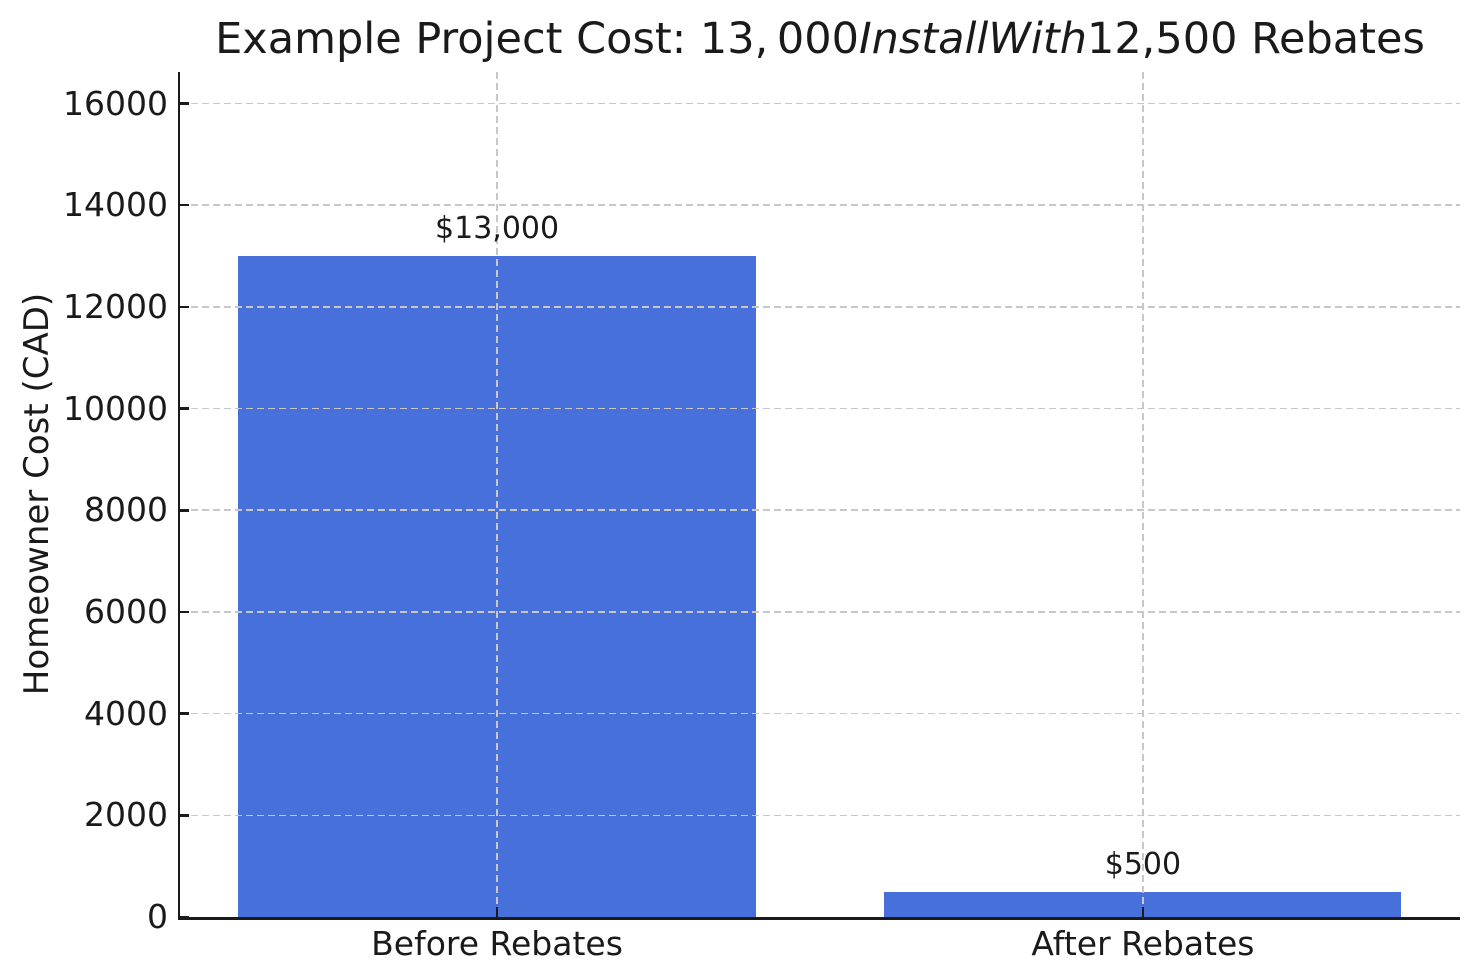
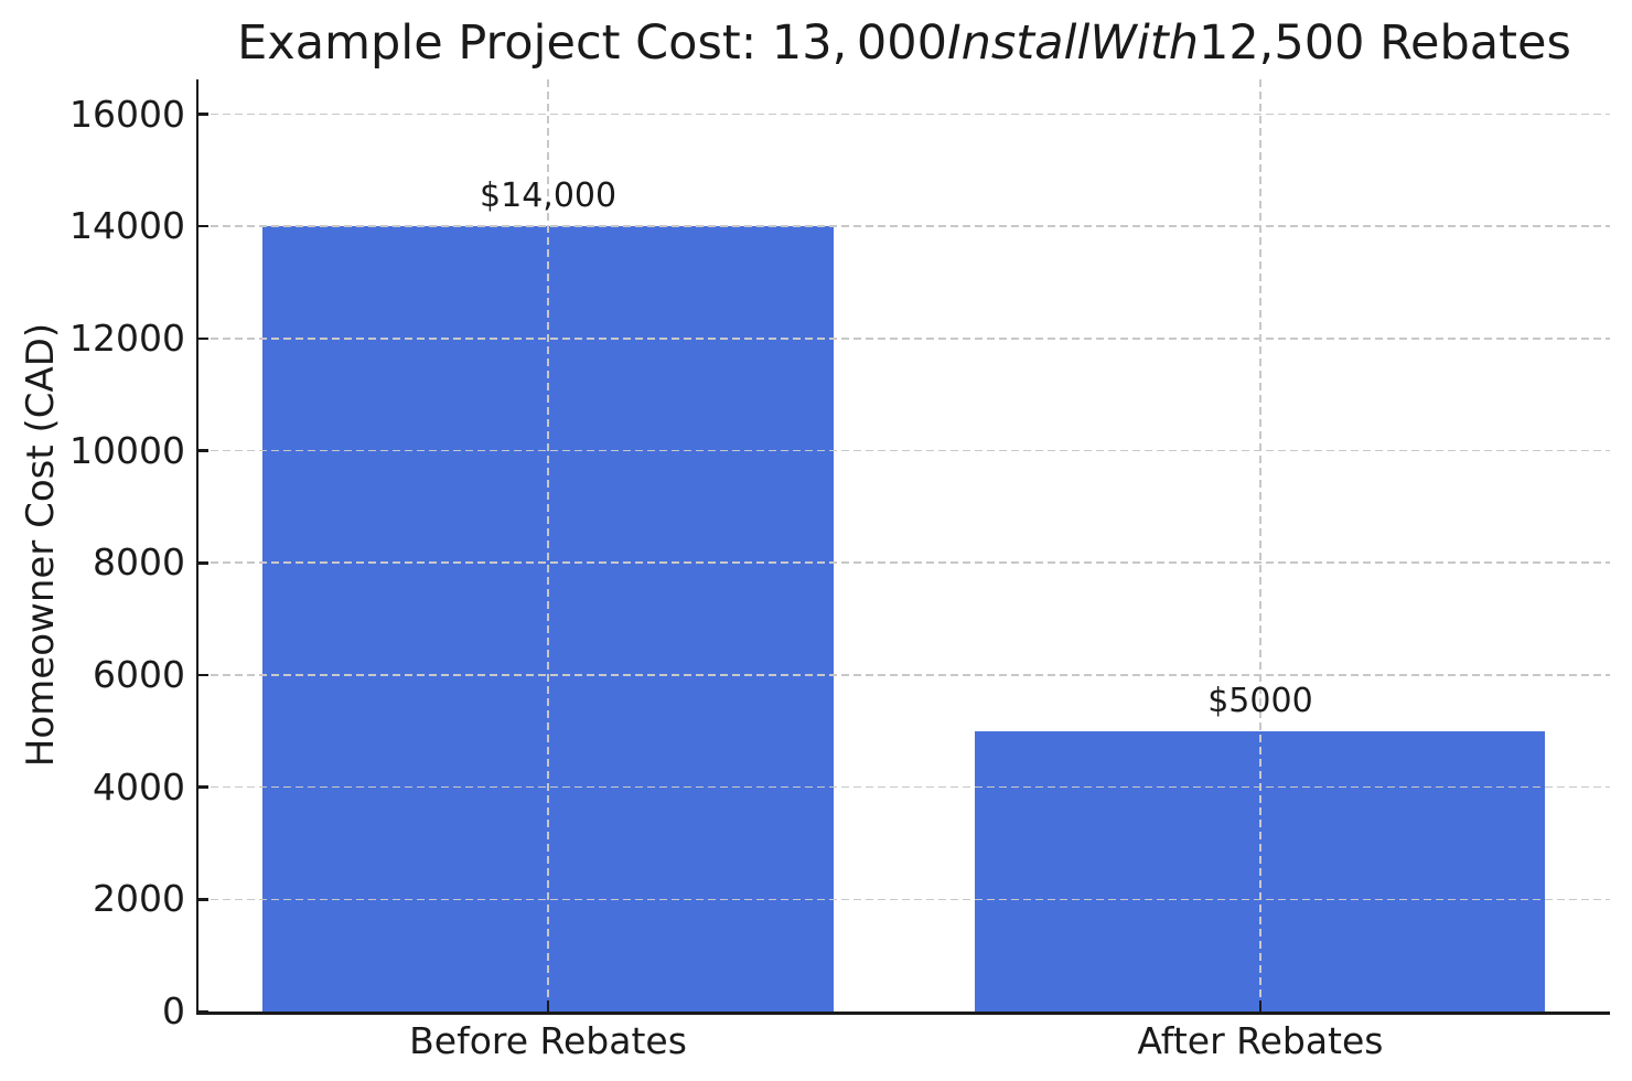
Before Rebates: $13,000 -> $14,000
After Rebates: $500 -> $5000
